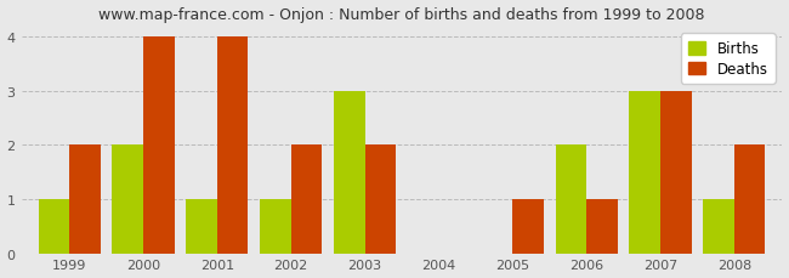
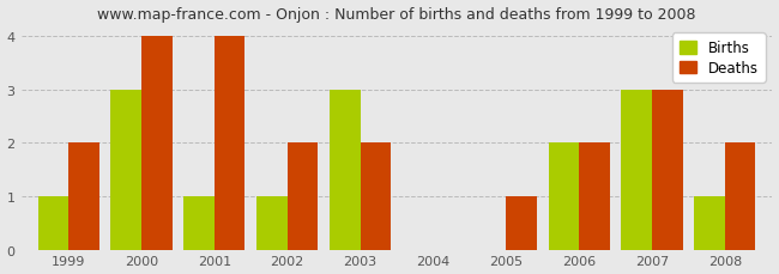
Births/2000: 2 -> 3
Deaths/2006: 1 -> 2
